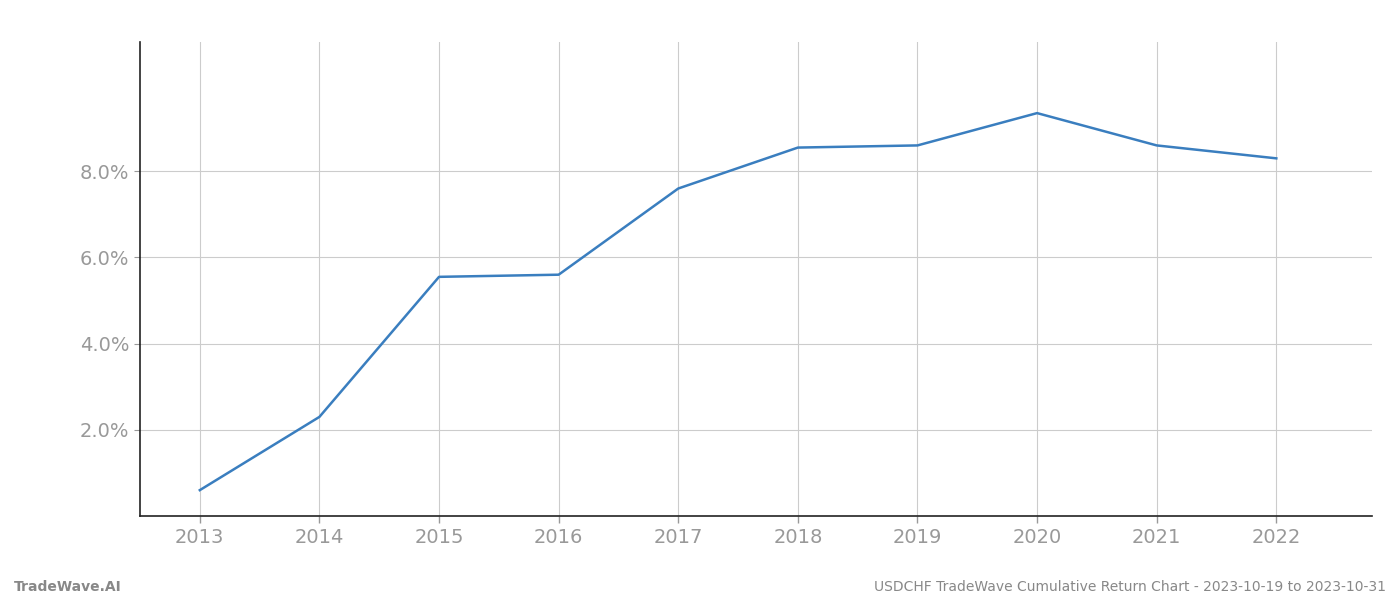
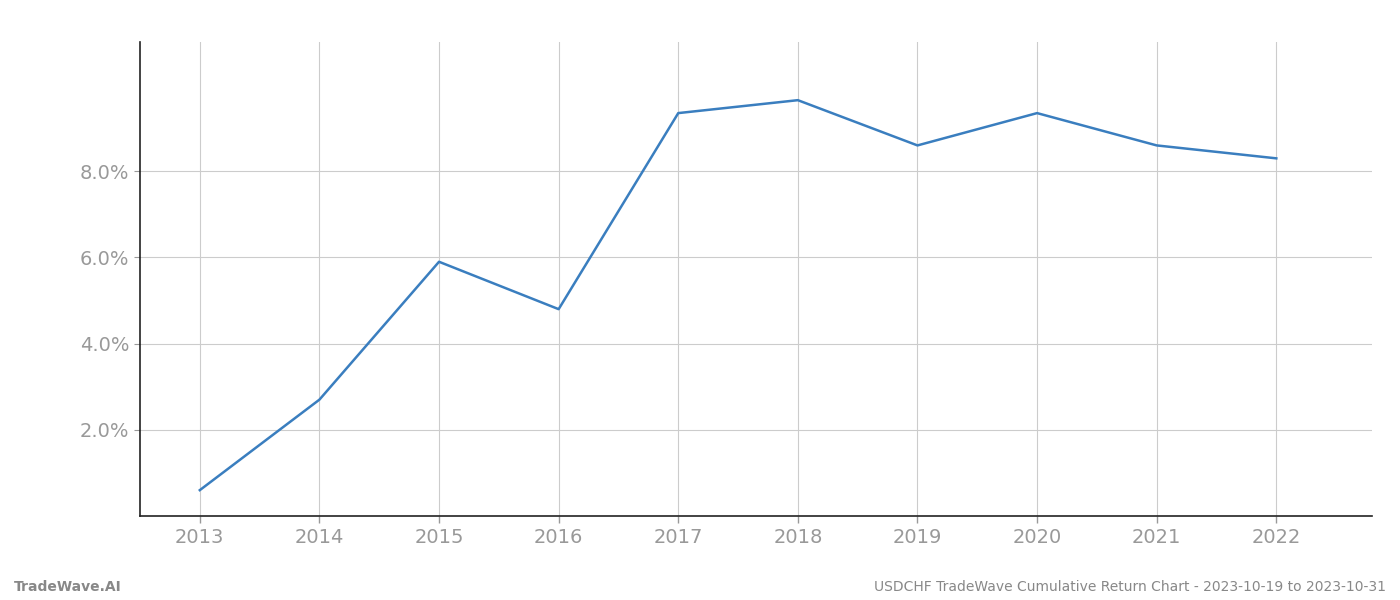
2014: 2.30% -> 2.70%
2015: 5.55% -> 5.90%
2016: 5.60% -> 4.80%
2017: 7.60% -> 9.35%
2018: 8.55% -> 9.65%
